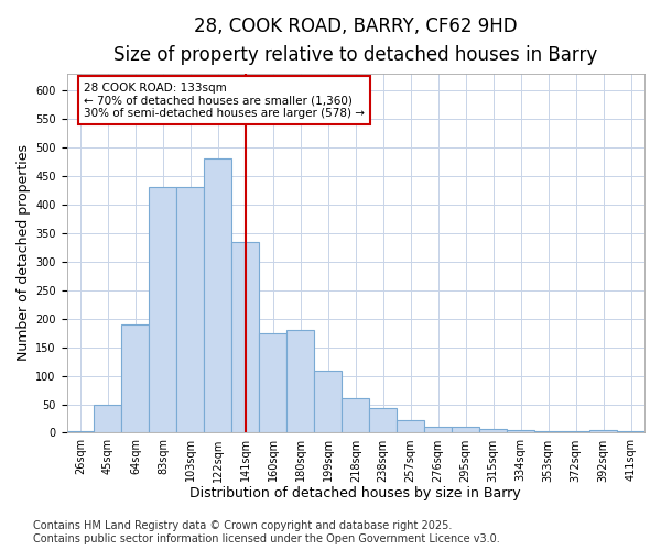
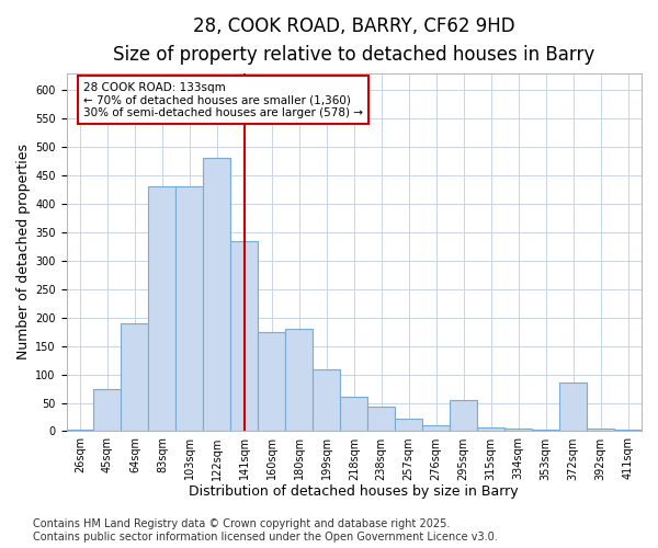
45sqm: 50 -> 74
295sqm: 10 -> 54
372sqm: 2 -> 86
